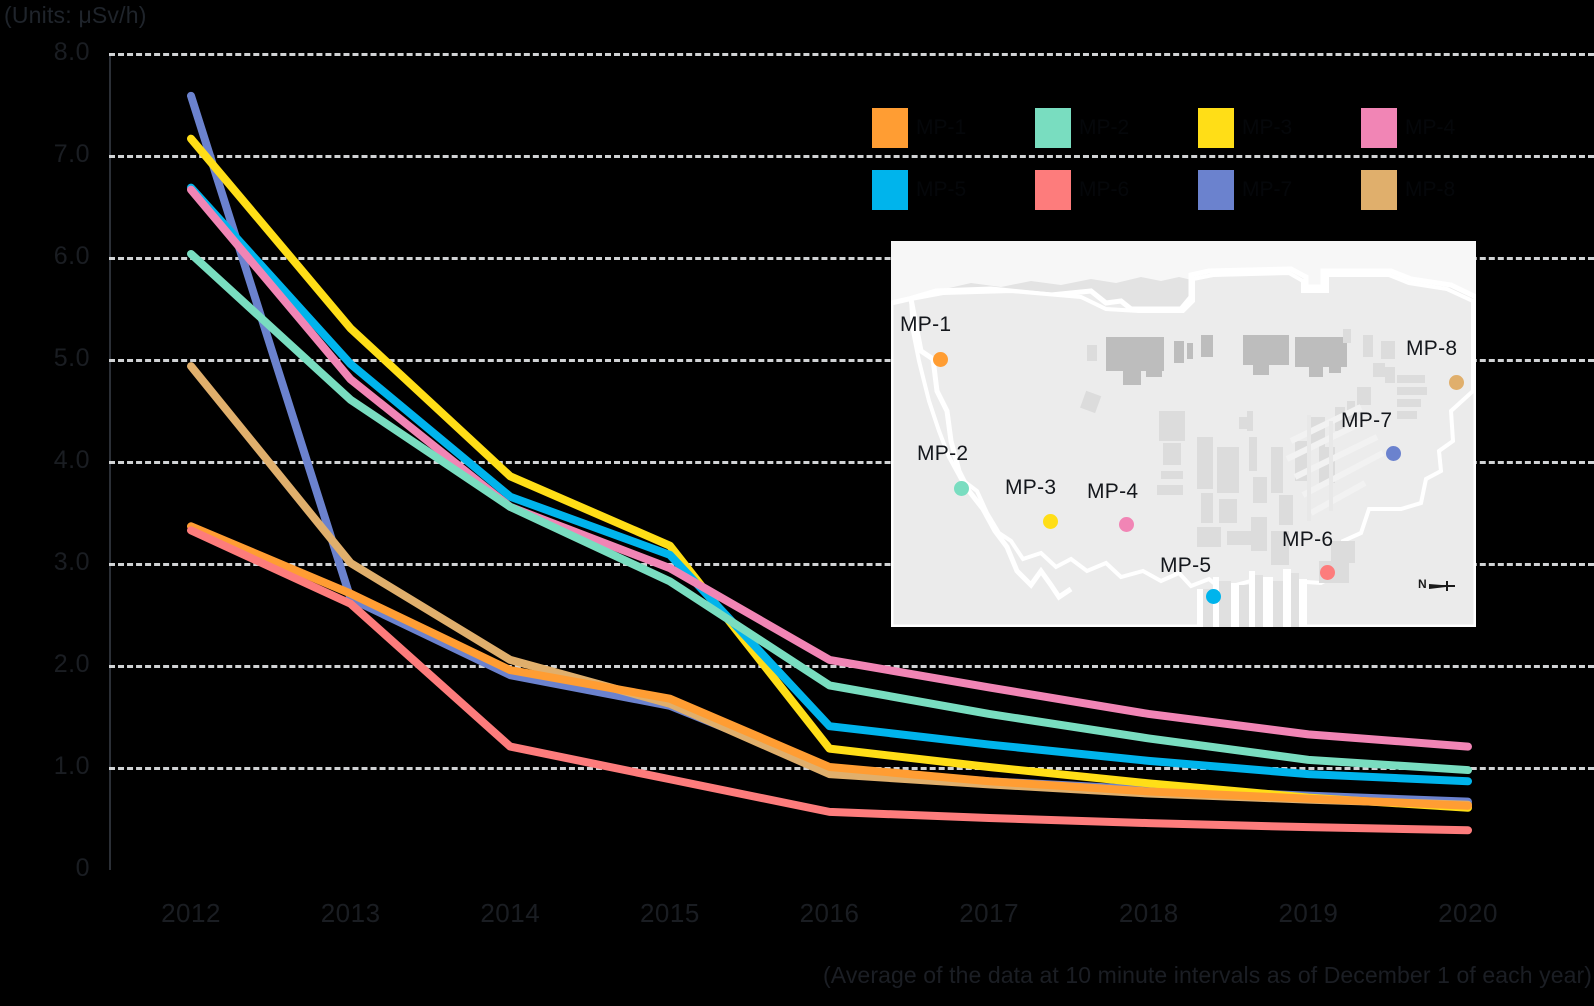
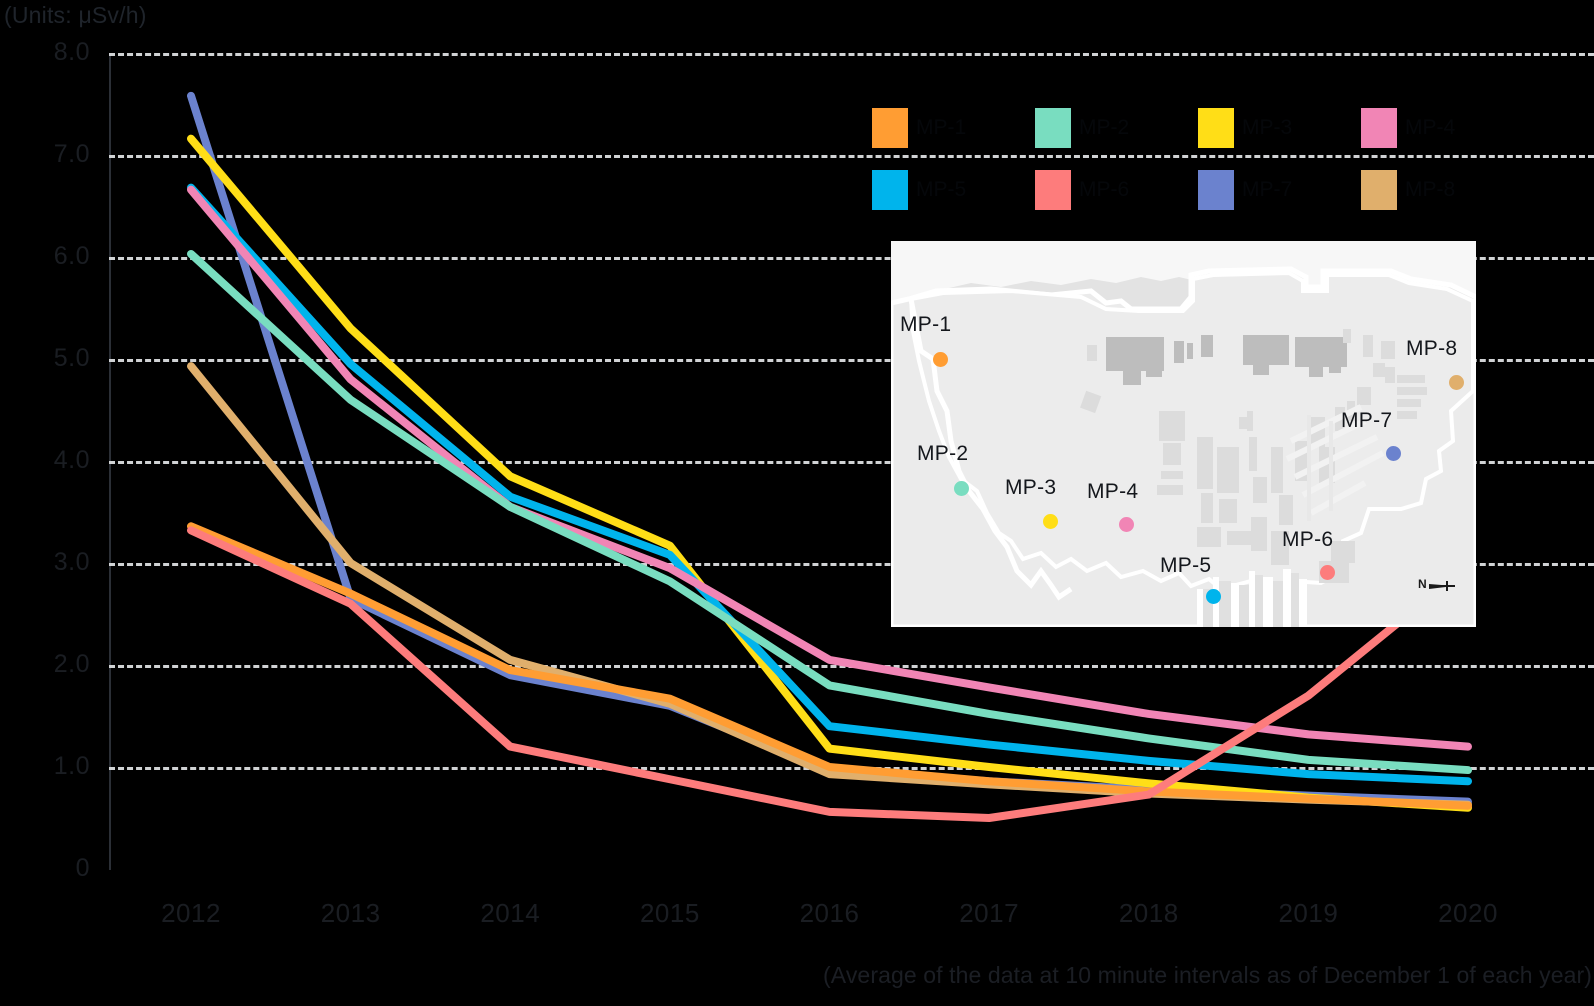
MP-6/2018: 0.45 -> 0.73
MP-6/2019: 0.41 -> 1.70
MP-6/2020: 0.38 -> 2.97
